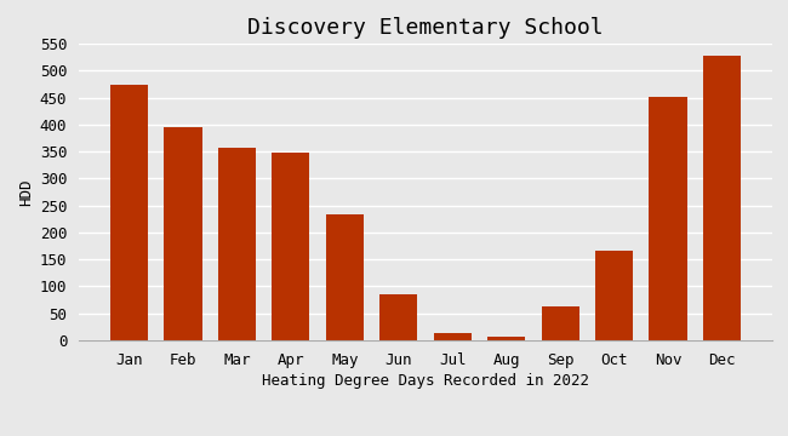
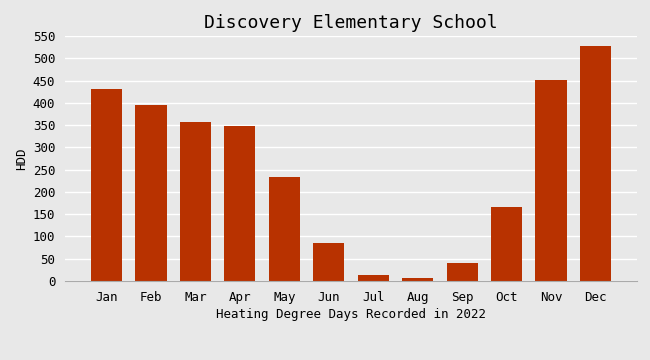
Jan: 473 -> 430
Sep: 62 -> 40
